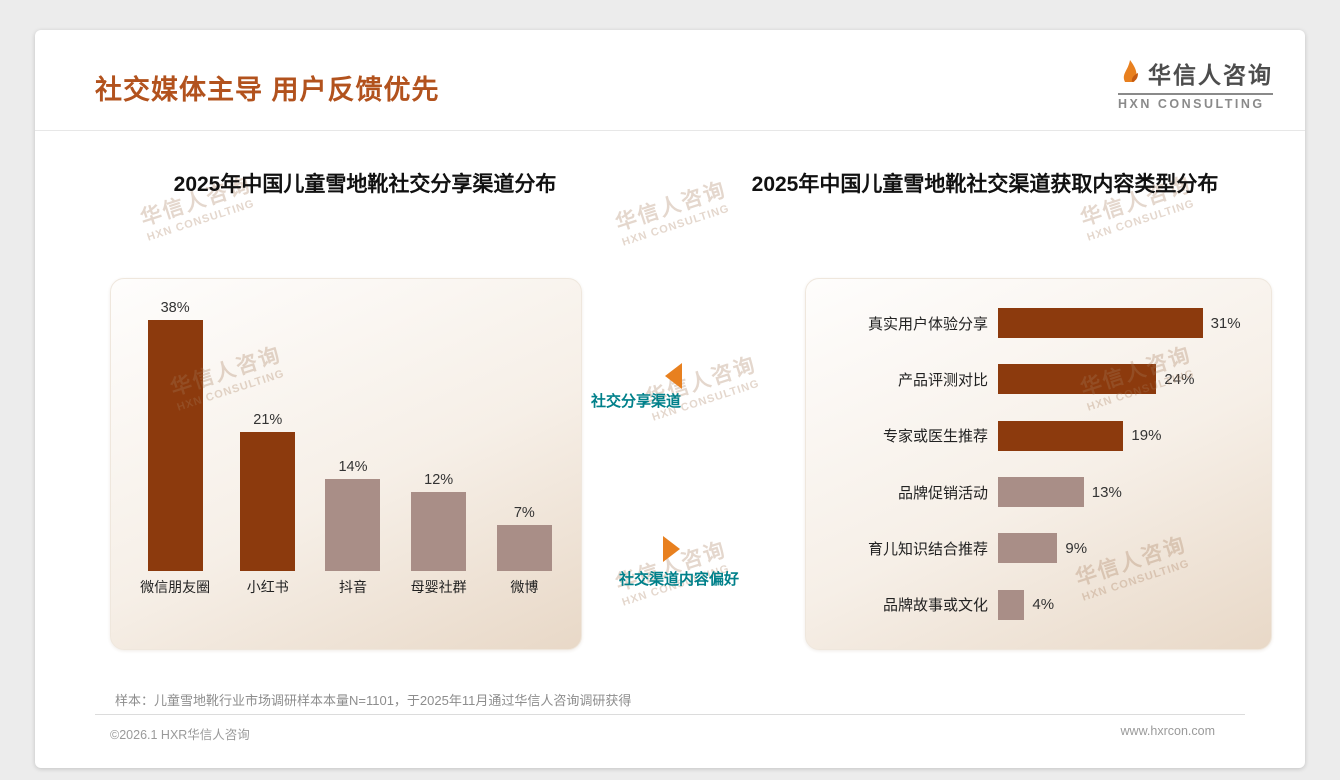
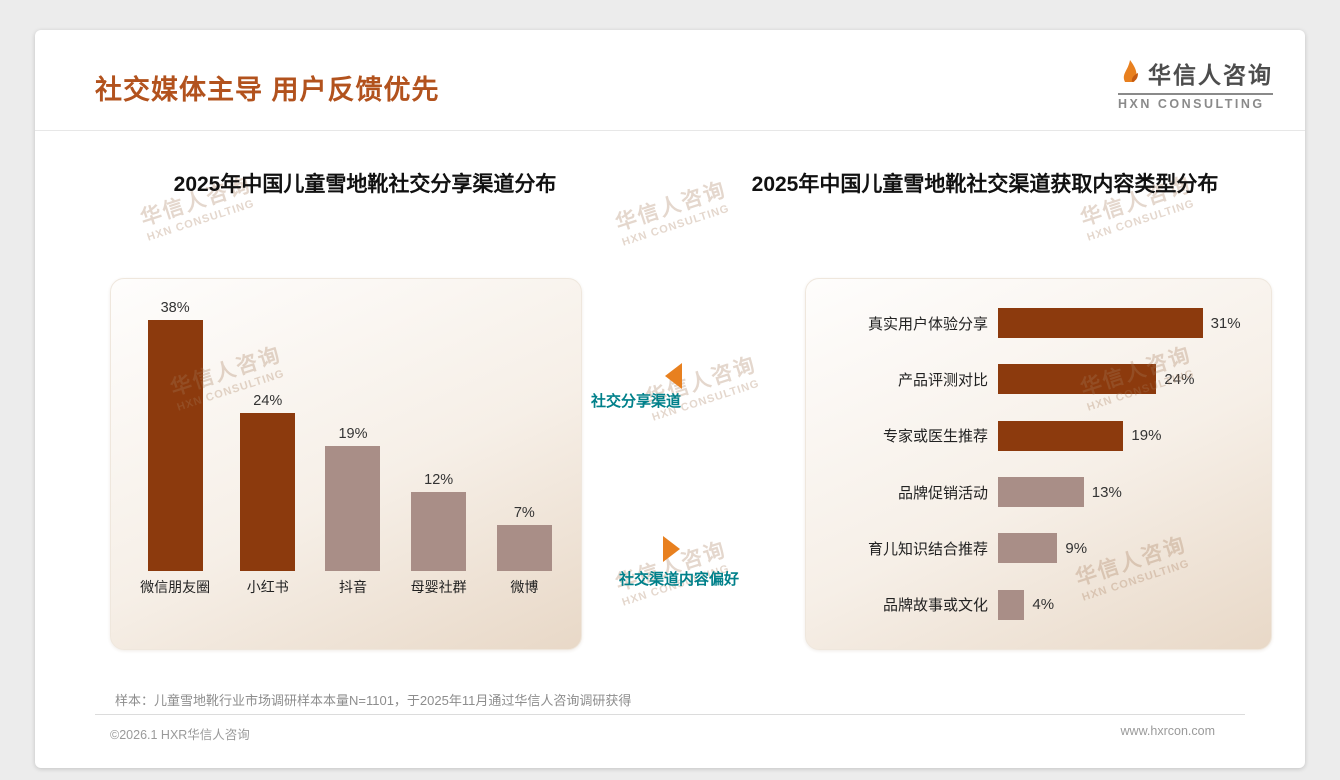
2025年中国儿童雪地靴社交分享渠道分布/小红书: 21% -> 24%
2025年中国儿童雪地靴社交分享渠道分布/抖音: 14% -> 19%
